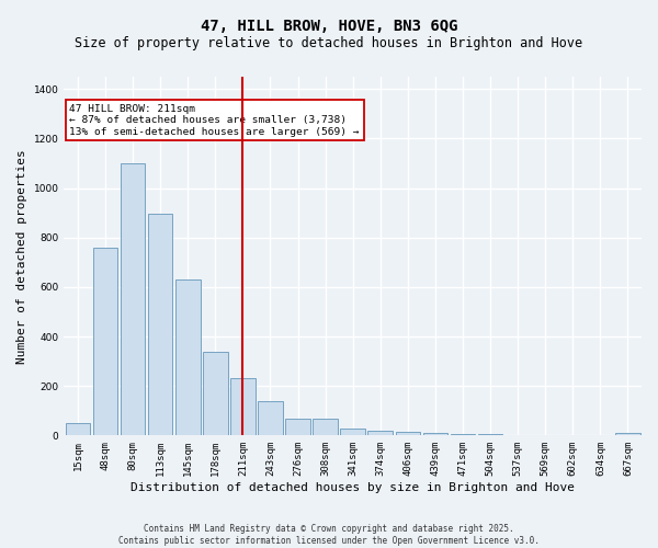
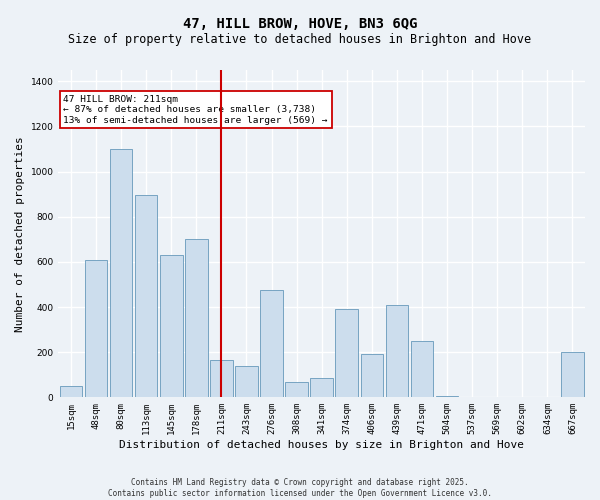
48sqm: 760 -> 610
178sqm: 340 -> 700
211sqm: 230 -> 165
276sqm: 70 -> 475
341sqm: 30 -> 85
374sqm: 20 -> 390
406sqm: 15 -> 190
439sqm: 10 -> 410
471sqm: 5 -> 250
667sqm: 10 -> 200
